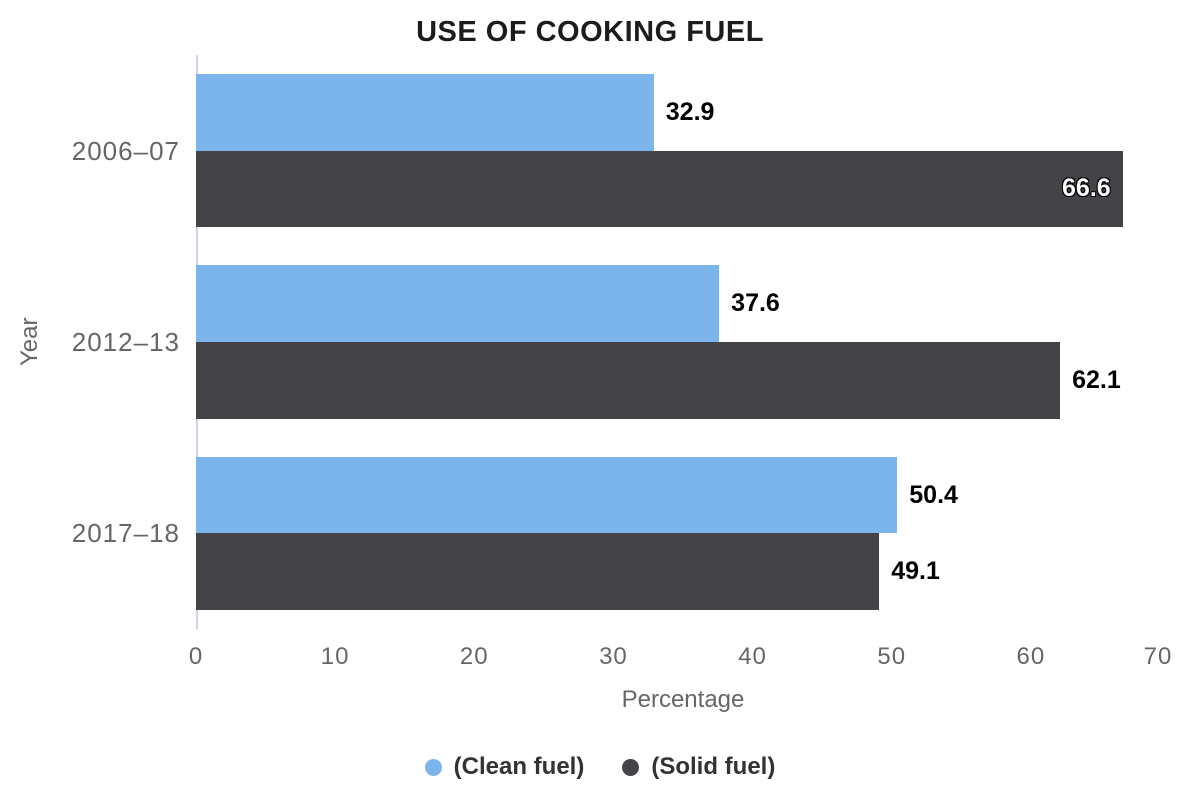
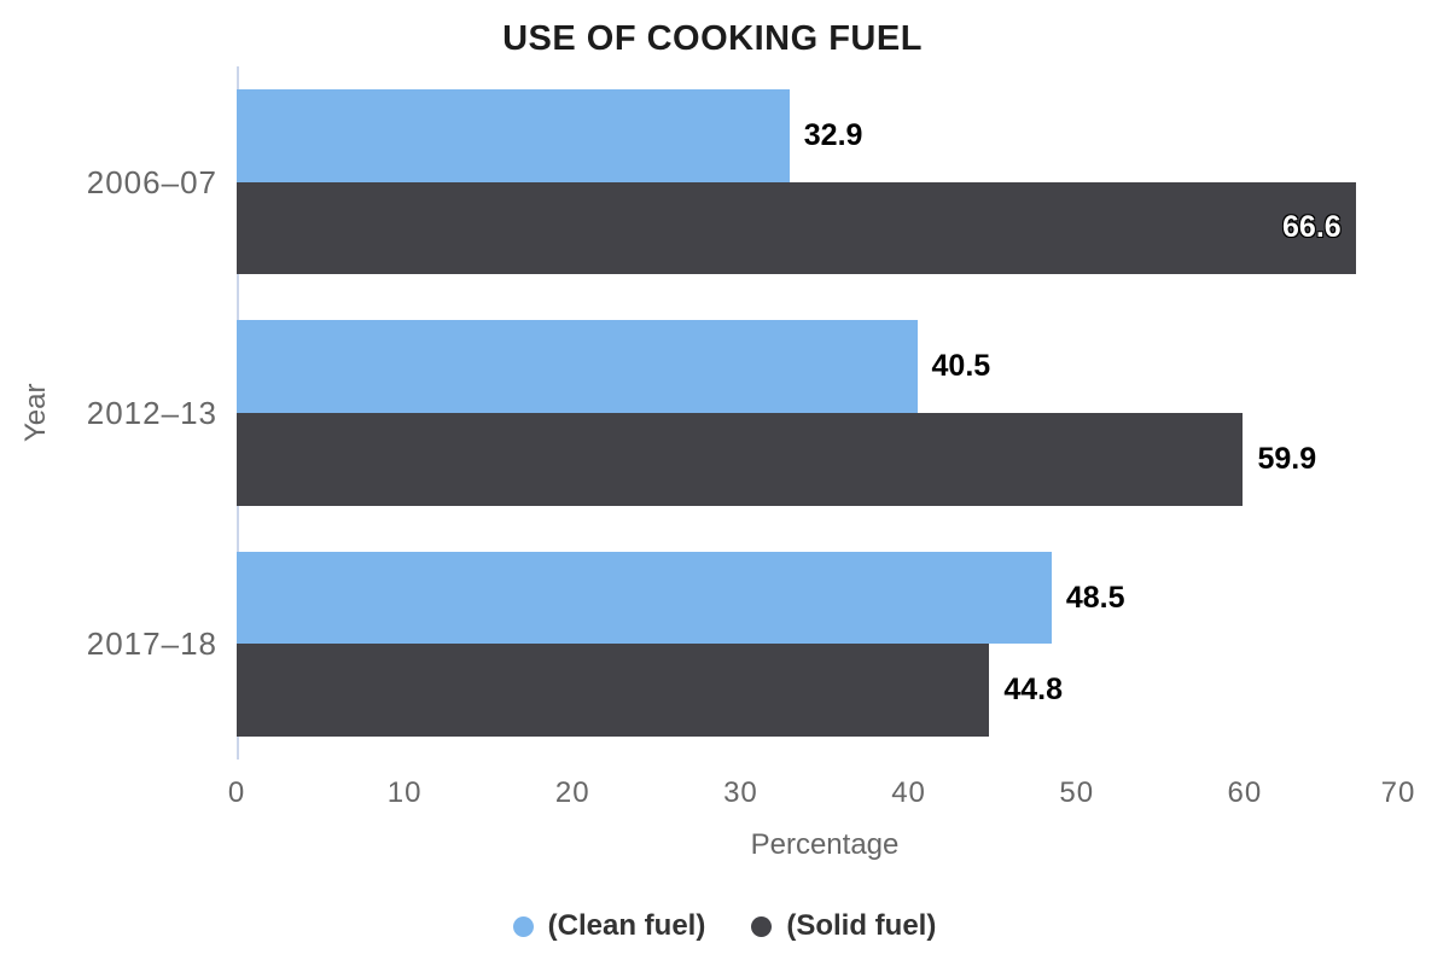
(Clean fuel)/2012–13: 37.6 -> 40.5
(Solid fuel)/2012–13: 62.1 -> 59.9
(Clean fuel)/2017–18: 50.4 -> 48.5
(Solid fuel)/2017–18: 49.1 -> 44.8
